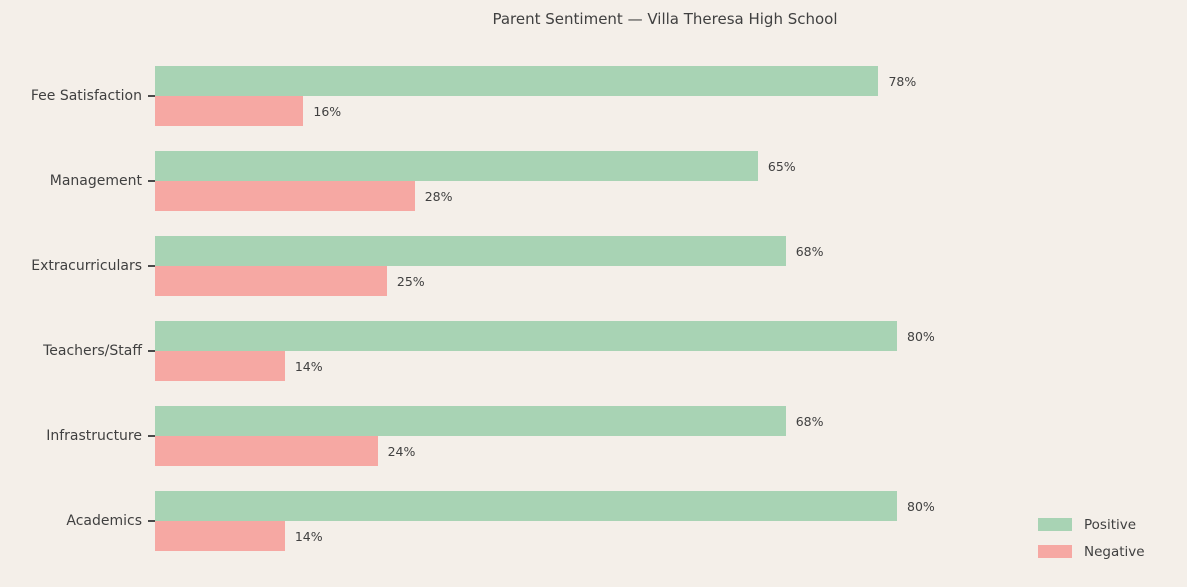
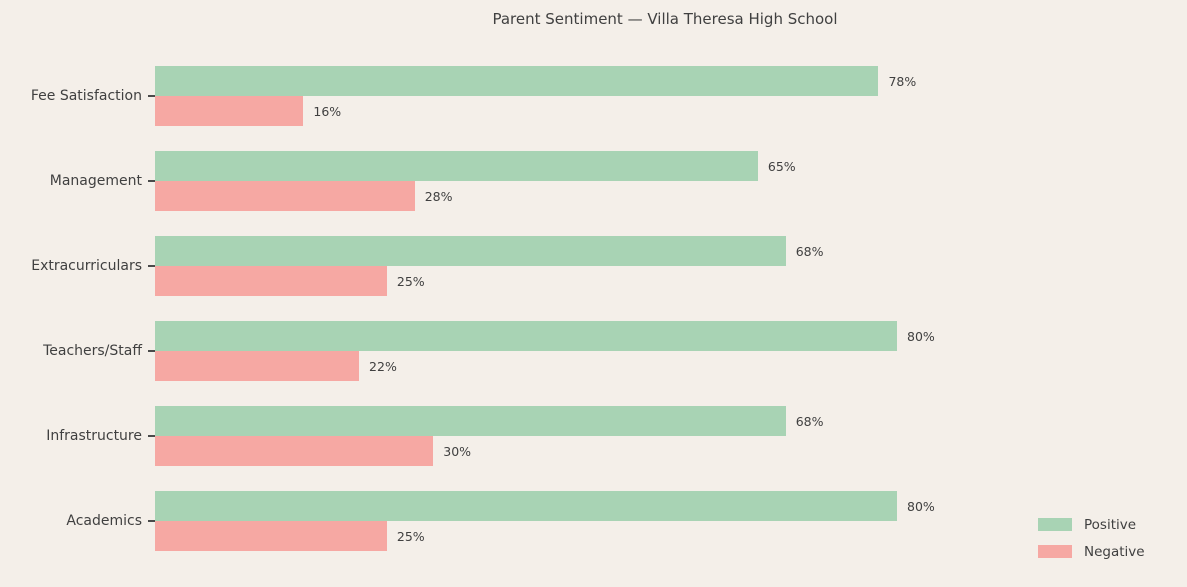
Negative/Teachers/Staff: 14% -> 22%
Negative/Infrastructure: 24% -> 30%
Negative/Academics: 14% -> 25%
